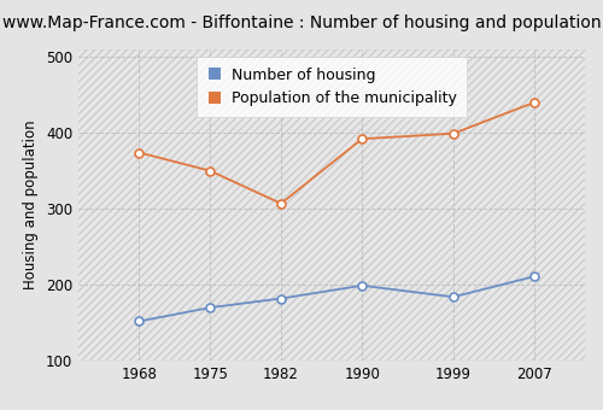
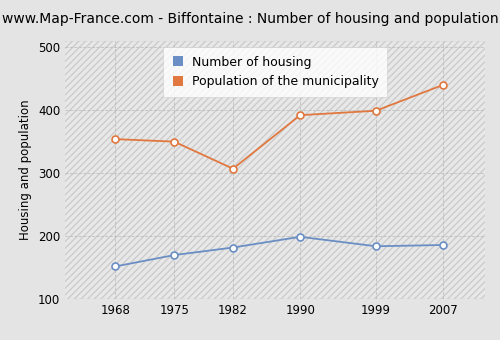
Population of the municipality/1968: 374 -> 354
Number of housing/2007: 211 -> 186
